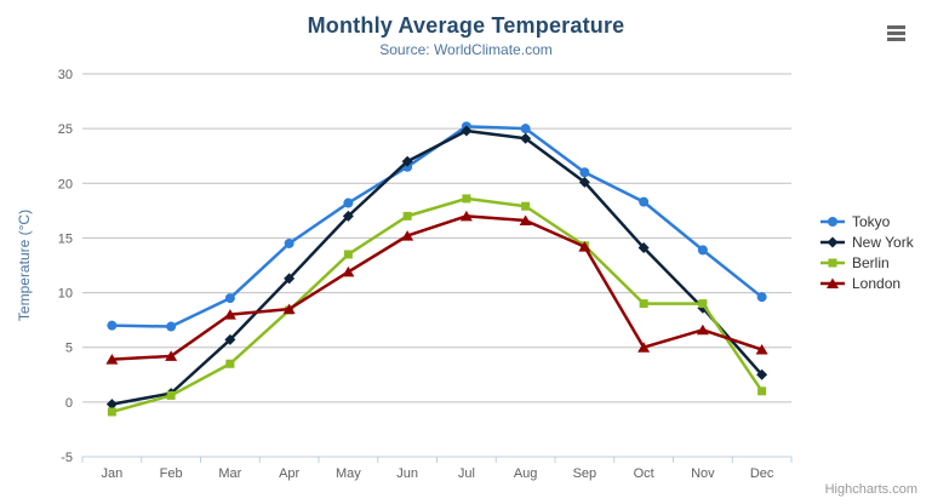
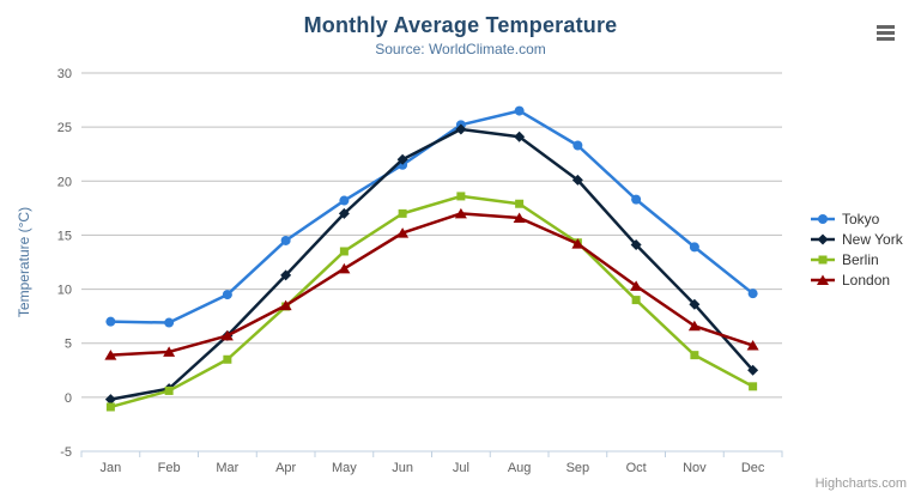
London/Mar: 8 -> 6
Tokyo/Aug: 25 -> 26
Tokyo/Sep: 21 -> 23
London/Oct: 5 -> 10
Berlin/Nov: 9 -> 4
